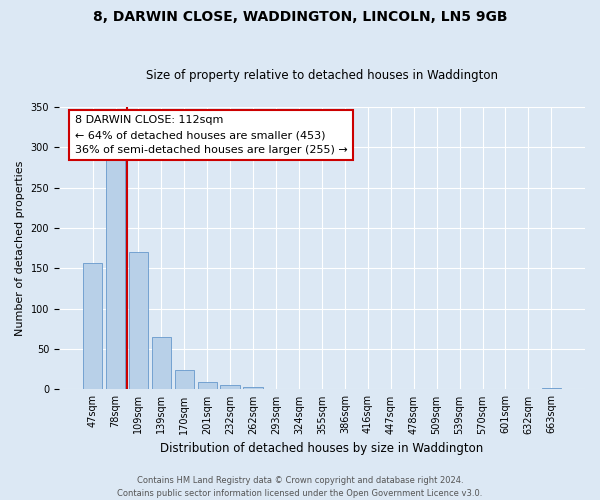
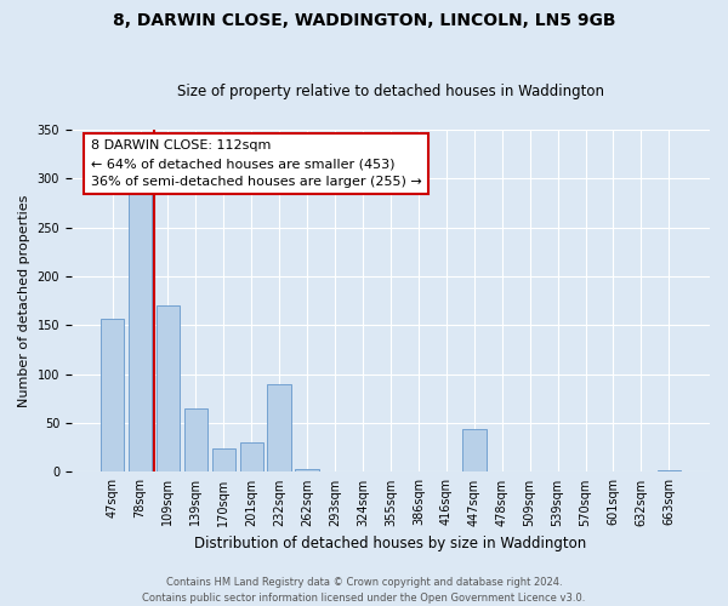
201sqm: 9 -> 30
232sqm: 6 -> 90
447sqm: 1 -> 44
